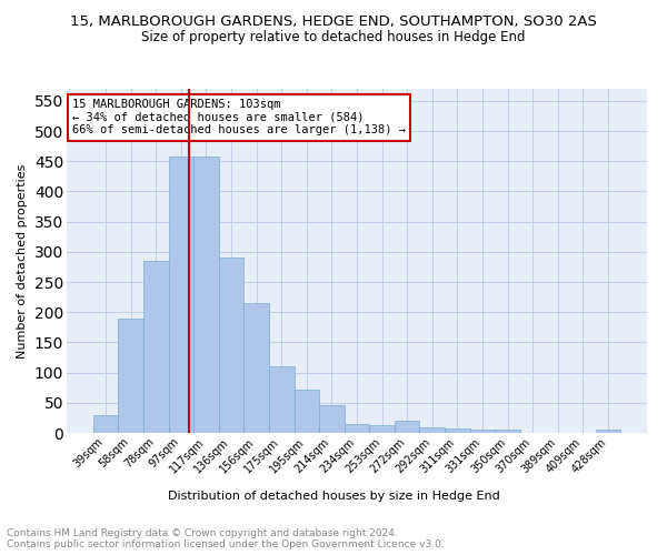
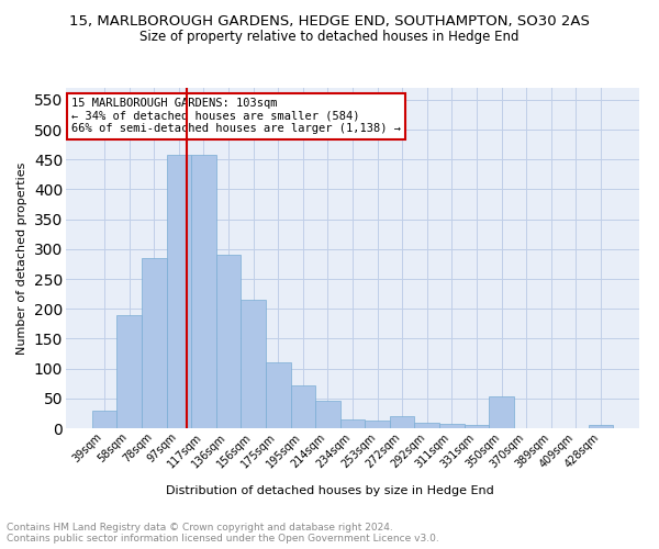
350sqm: 5 -> 54
